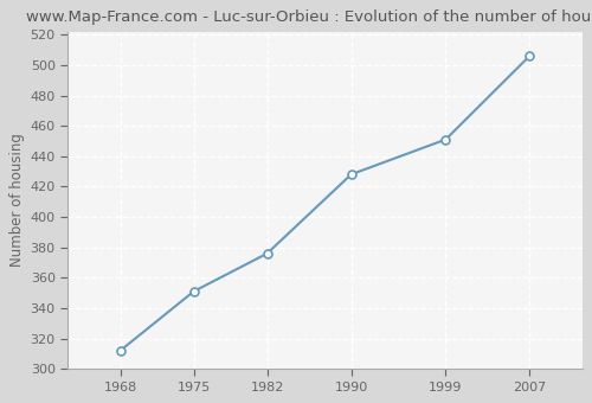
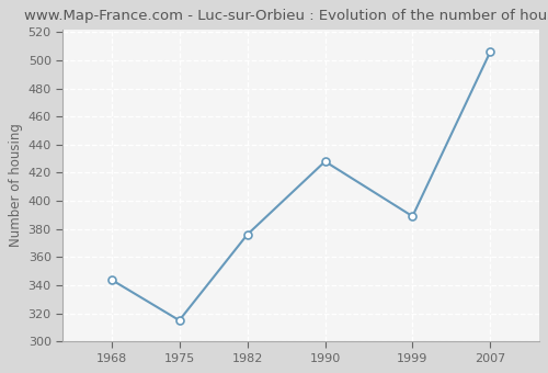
1968: 312 -> 344
1975: 351 -> 315
1999: 451 -> 389
